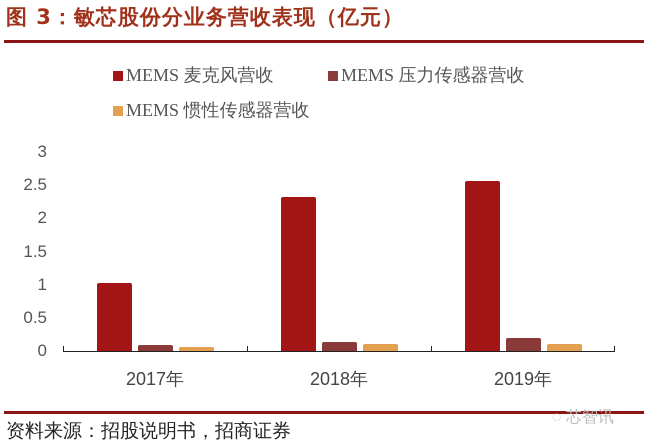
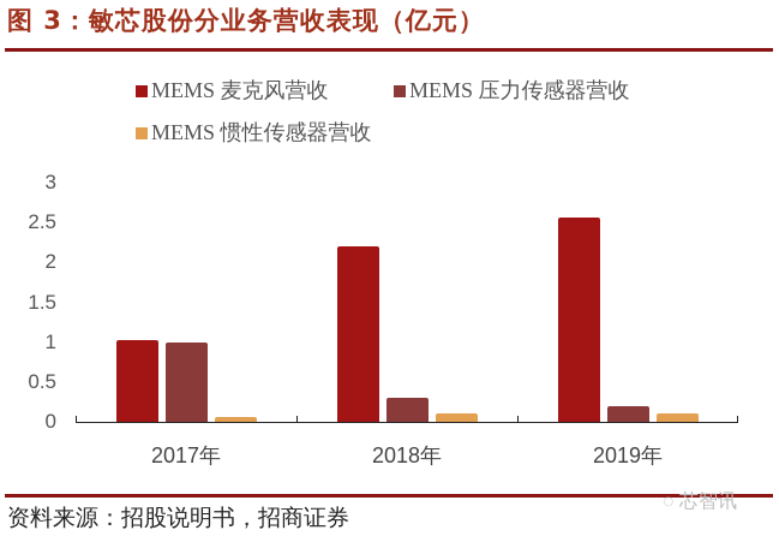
MEMS 压力传感器营收/2017年: 0.1 -> 1.0
MEMS 麦克风营收/2018年: 2.3 -> 2.2
MEMS 压力传感器营收/2018年: 0.1 -> 0.3
